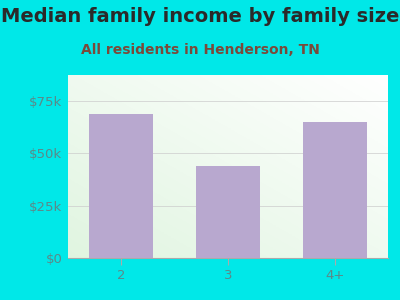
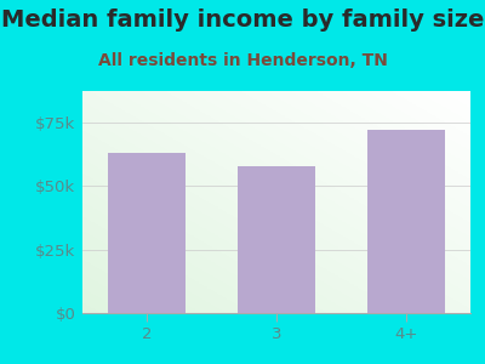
2: $69k -> $63k
3: $44k -> $58k
4+: $65k -> $72k
